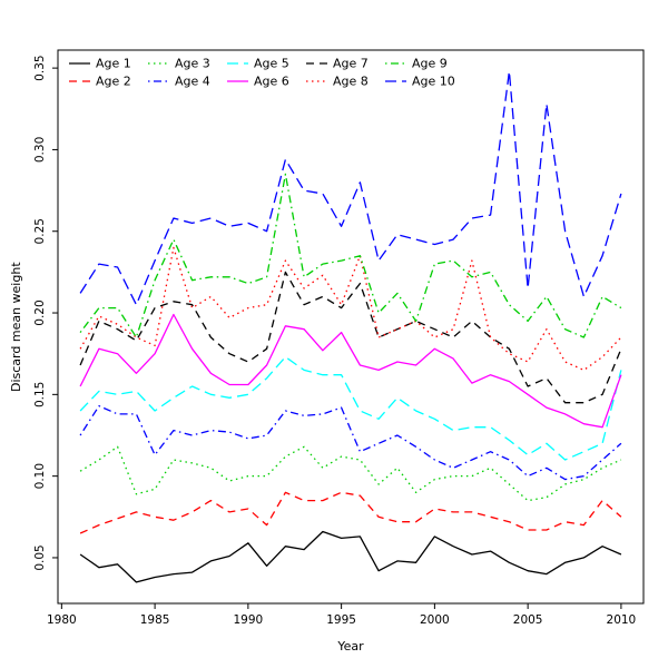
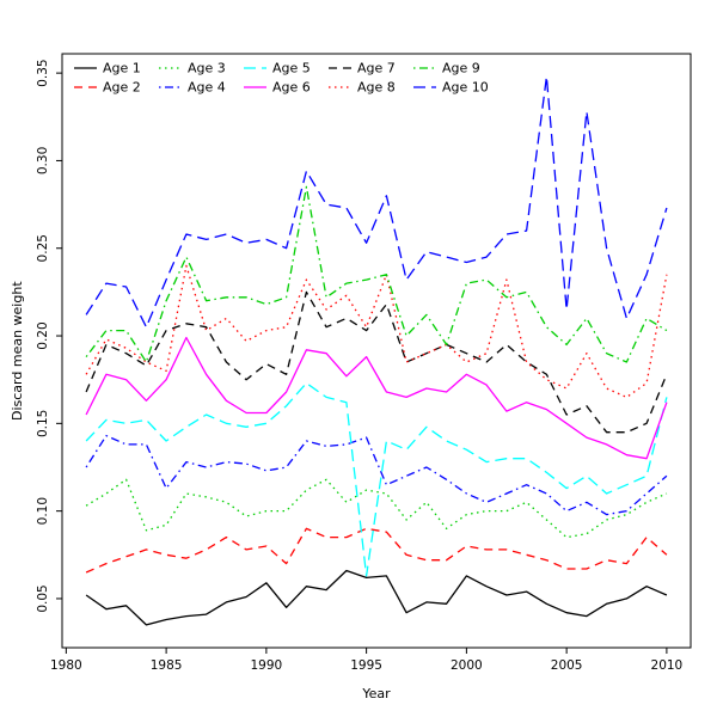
Age 7/1990: 0.170 -> 0.184
Age 5/1995: 0.162 -> 0.063
Age 8/2010: 0.185 -> 0.235
